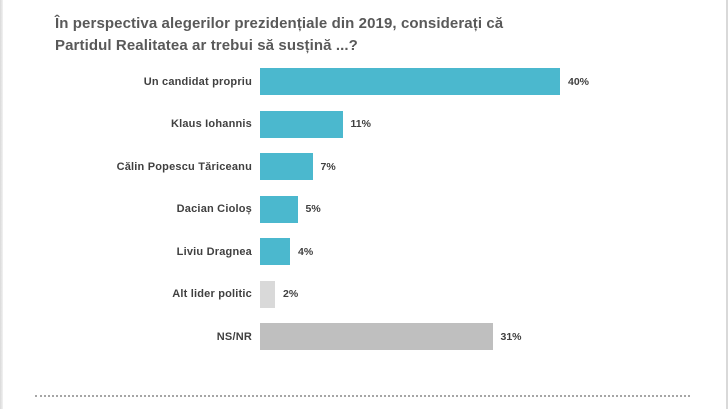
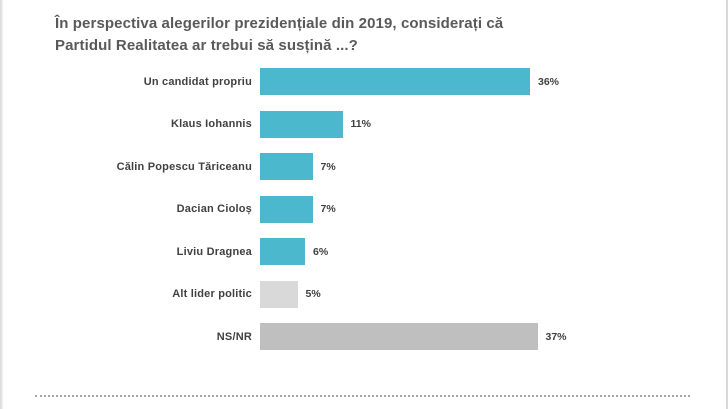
Un candidat propriu: 40% -> 36%
Dacian Cioloș: 5% -> 7%
Liviu Dragnea: 4% -> 6%
Alt lider politic: 2% -> 5%
NS/NR: 31% -> 37%
